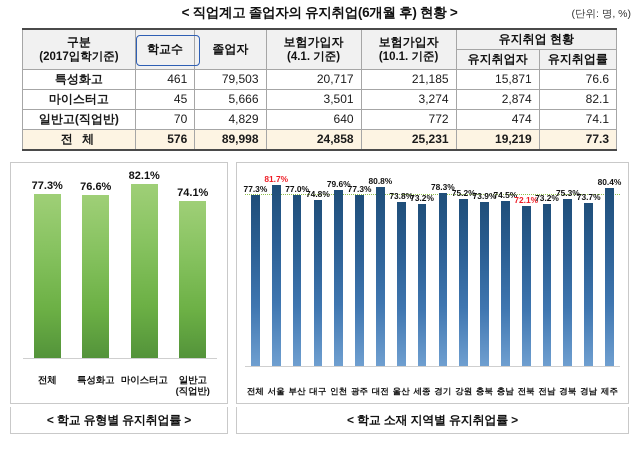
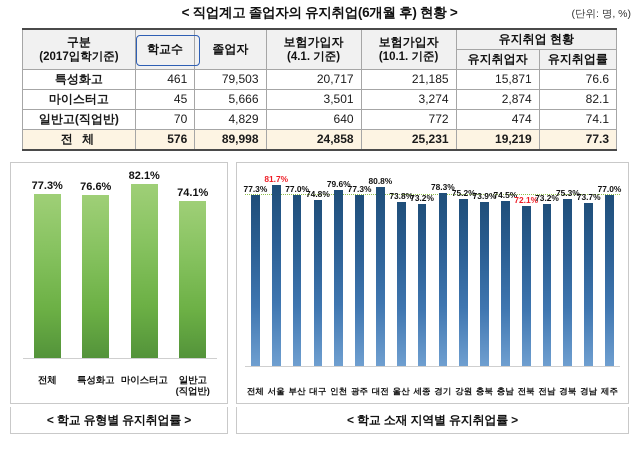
< 학교 소재 지역별 유지취업률 >/제주: 80.4% -> 77.0%
